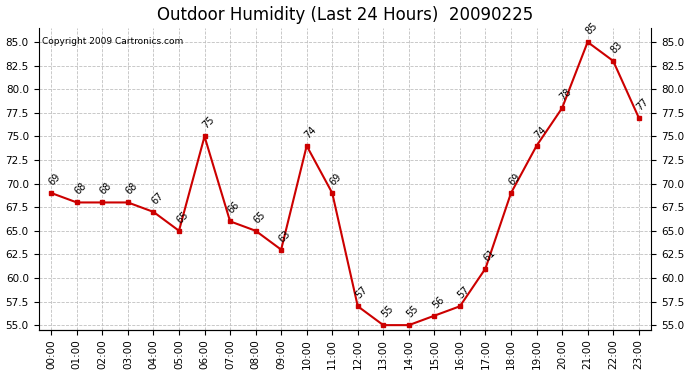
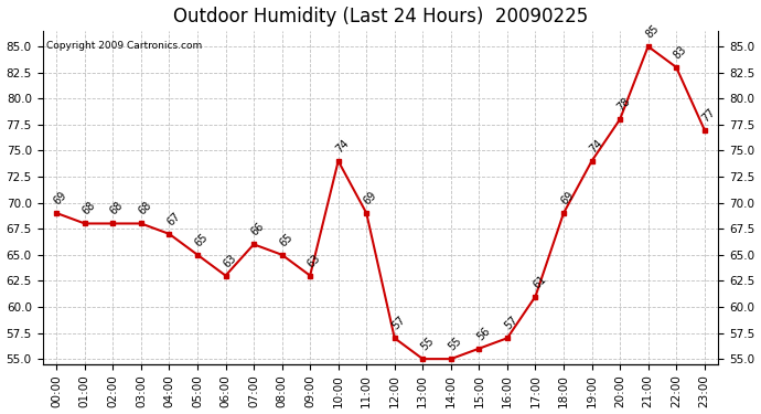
06:00: 75 -> 63
